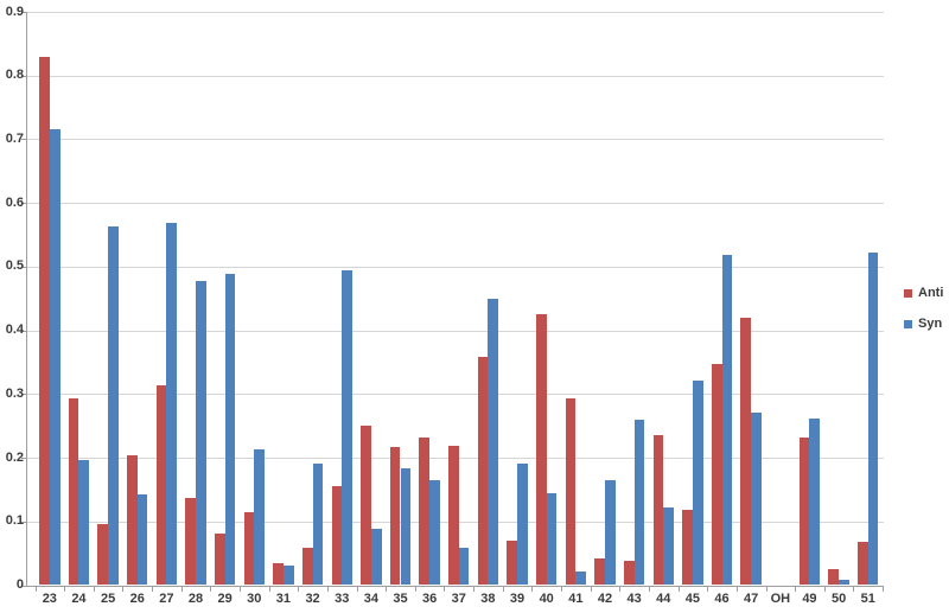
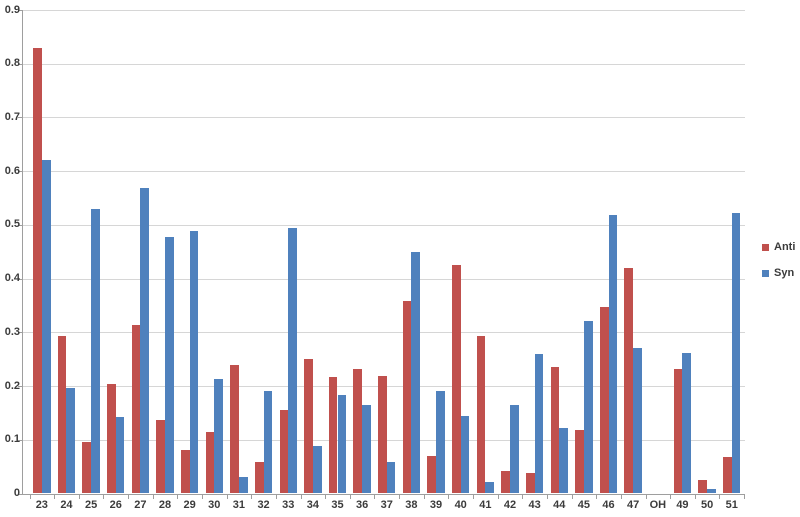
Syn/23: 0.71 -> 0.62
Syn/25: 0.56 -> 0.53
Anti/31: 0.03 -> 0.24
